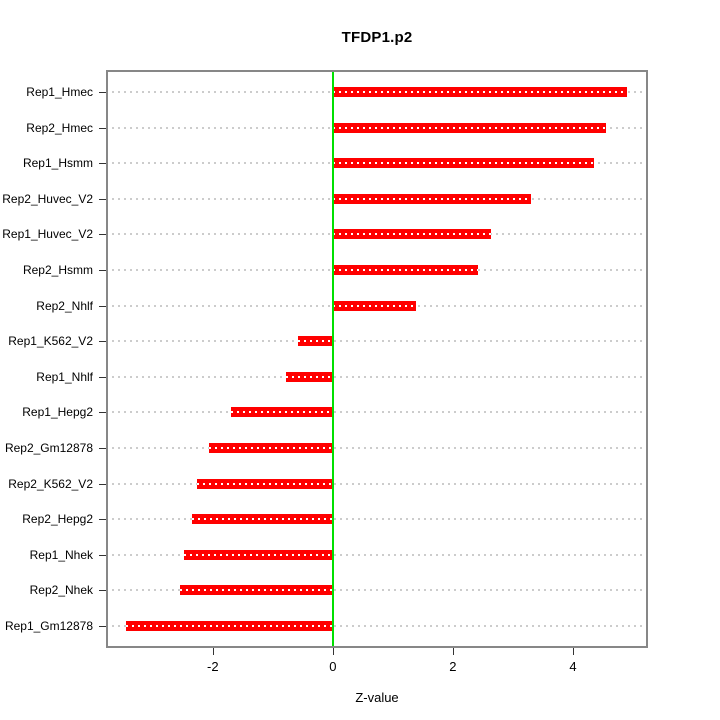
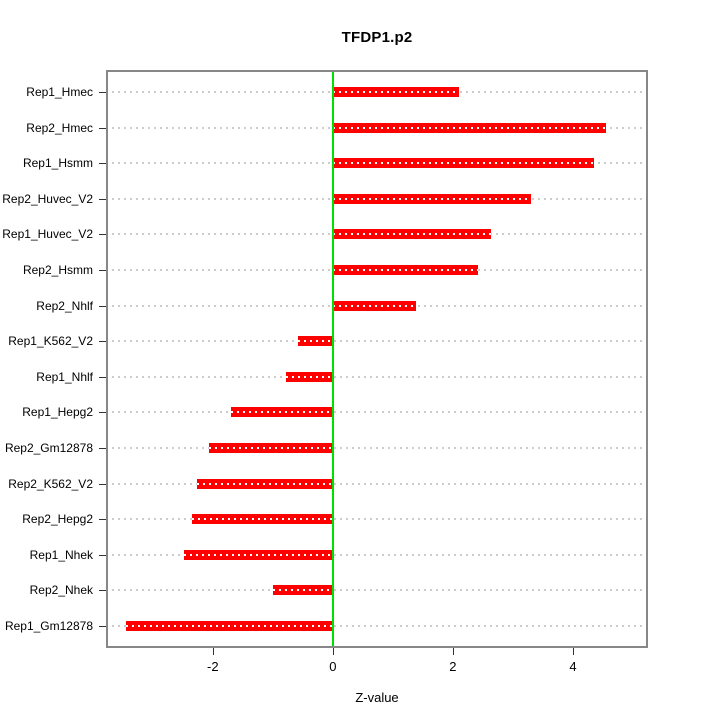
Rep1_Hmec: 4.9 -> 2.1
Rep2_Nhek: -2.5 -> -1.0
